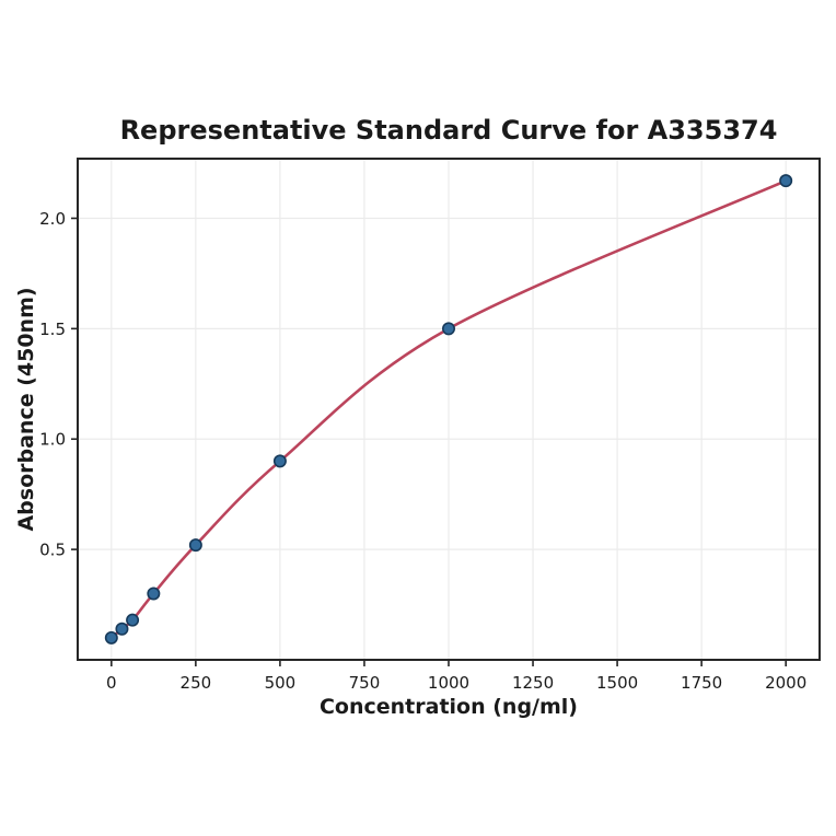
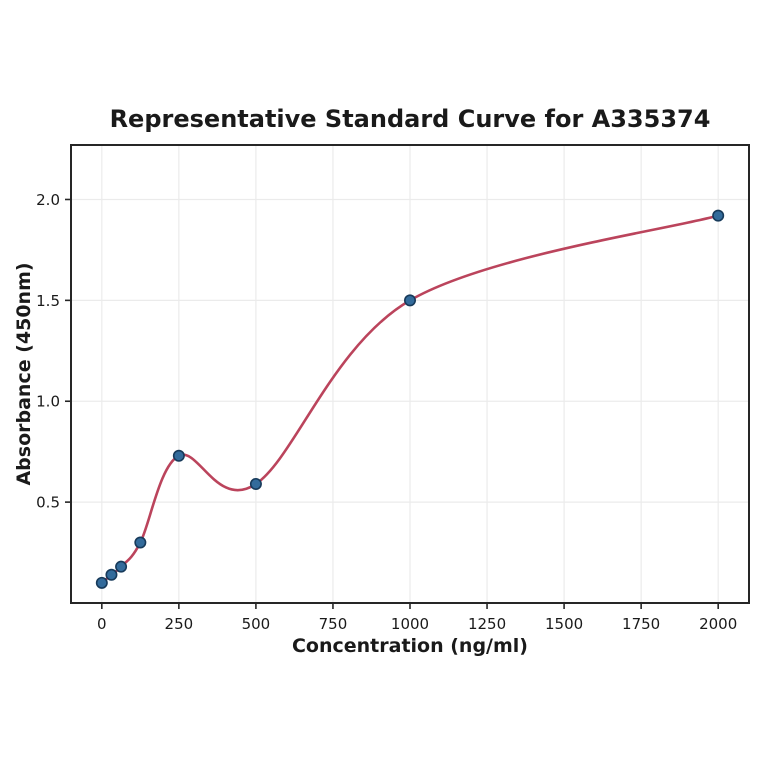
250: 0.52 -> 0.73
500: 0.90 -> 0.59
2000: 2.17 -> 1.92
